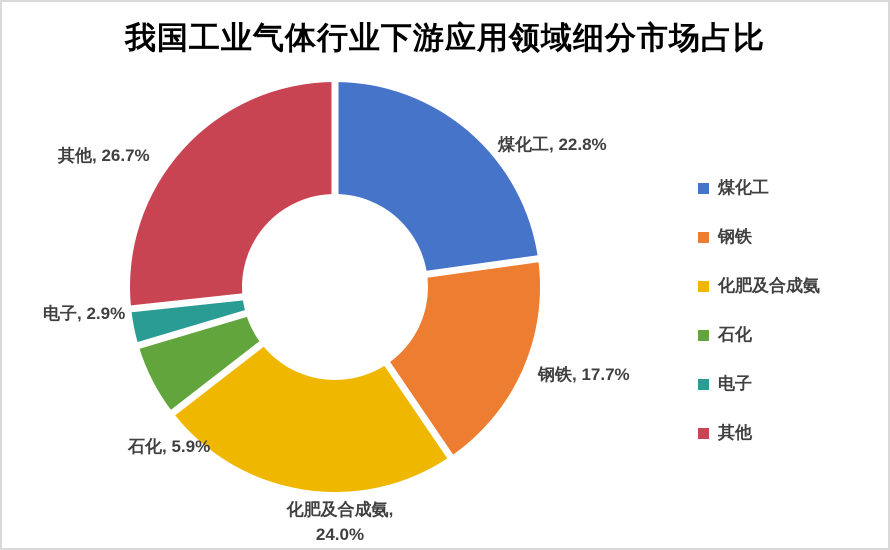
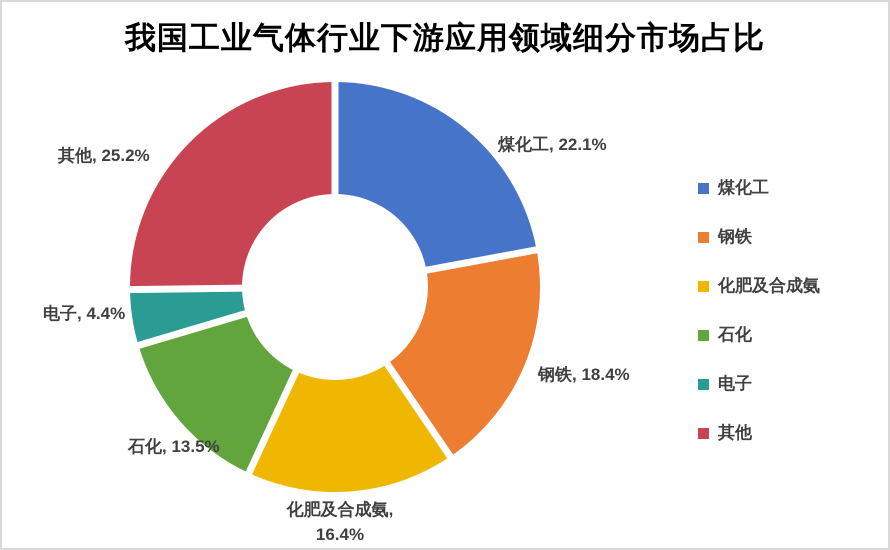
煤化工: 22.8% -> 22.1%
钢铁: 17.7% -> 18.4%
化肥及合成氨: 24.0% -> 16.4%
石化: 5.9% -> 13.5%
电子: 2.9% -> 4.4%
其他: 26.7% -> 25.2%
